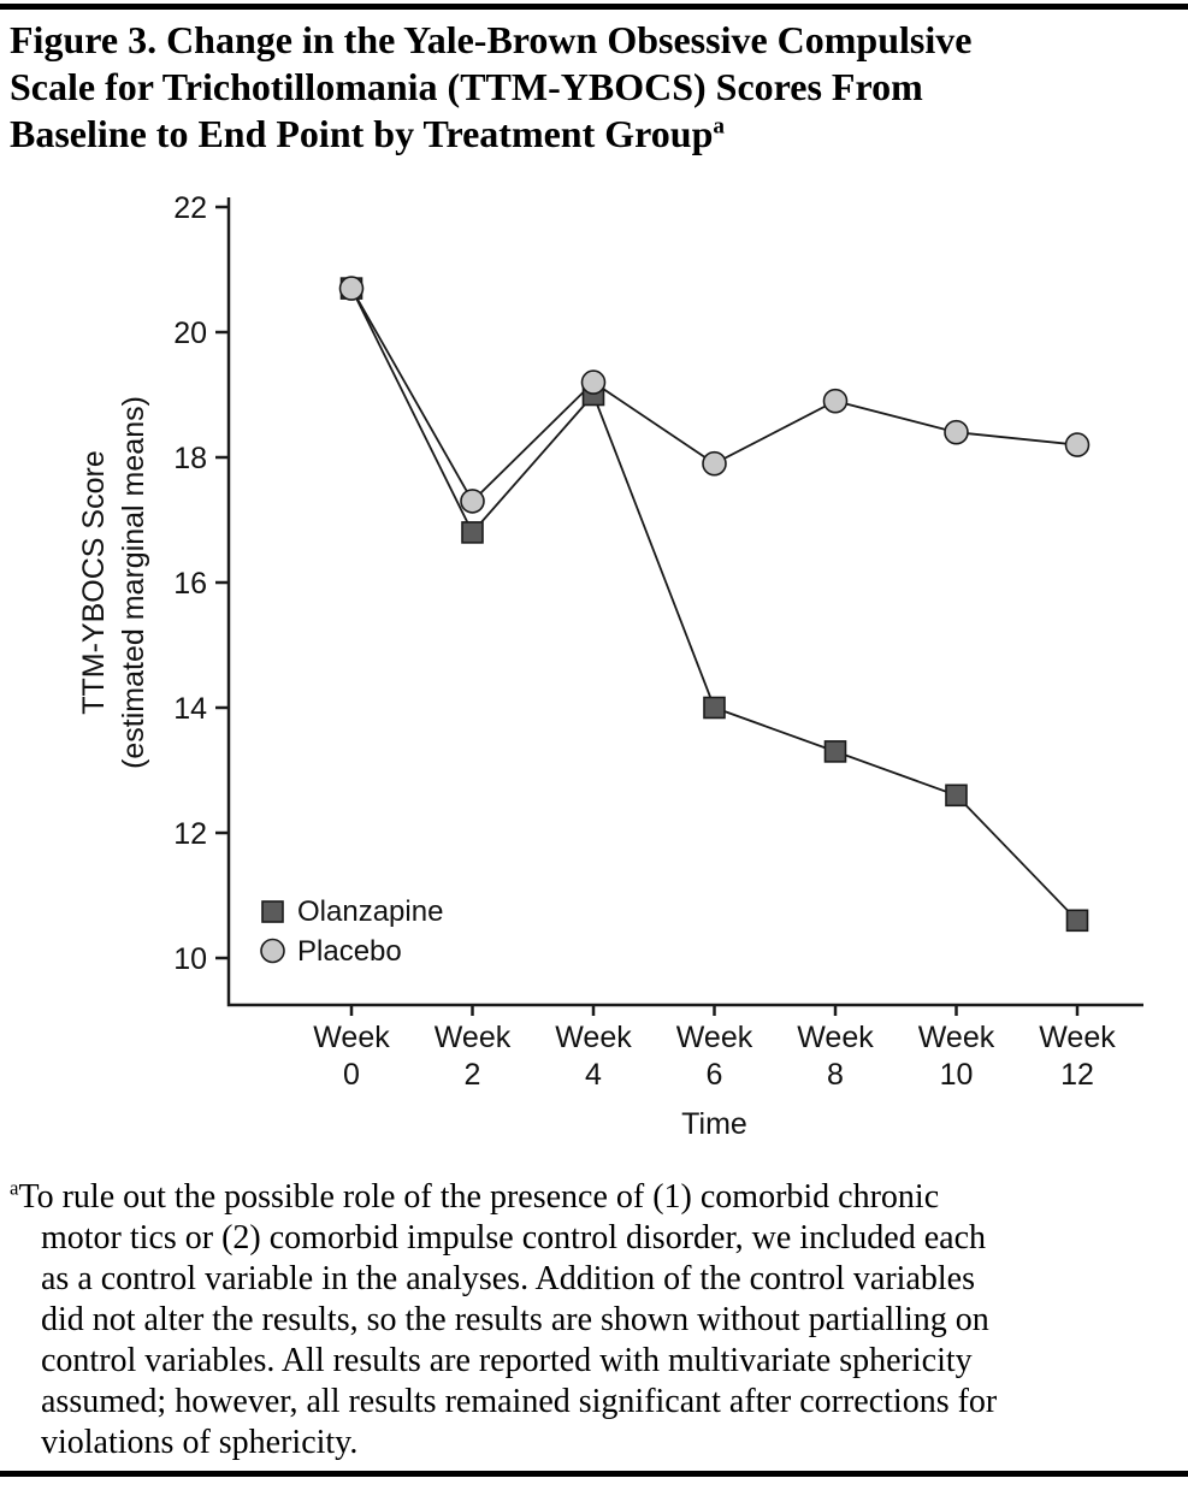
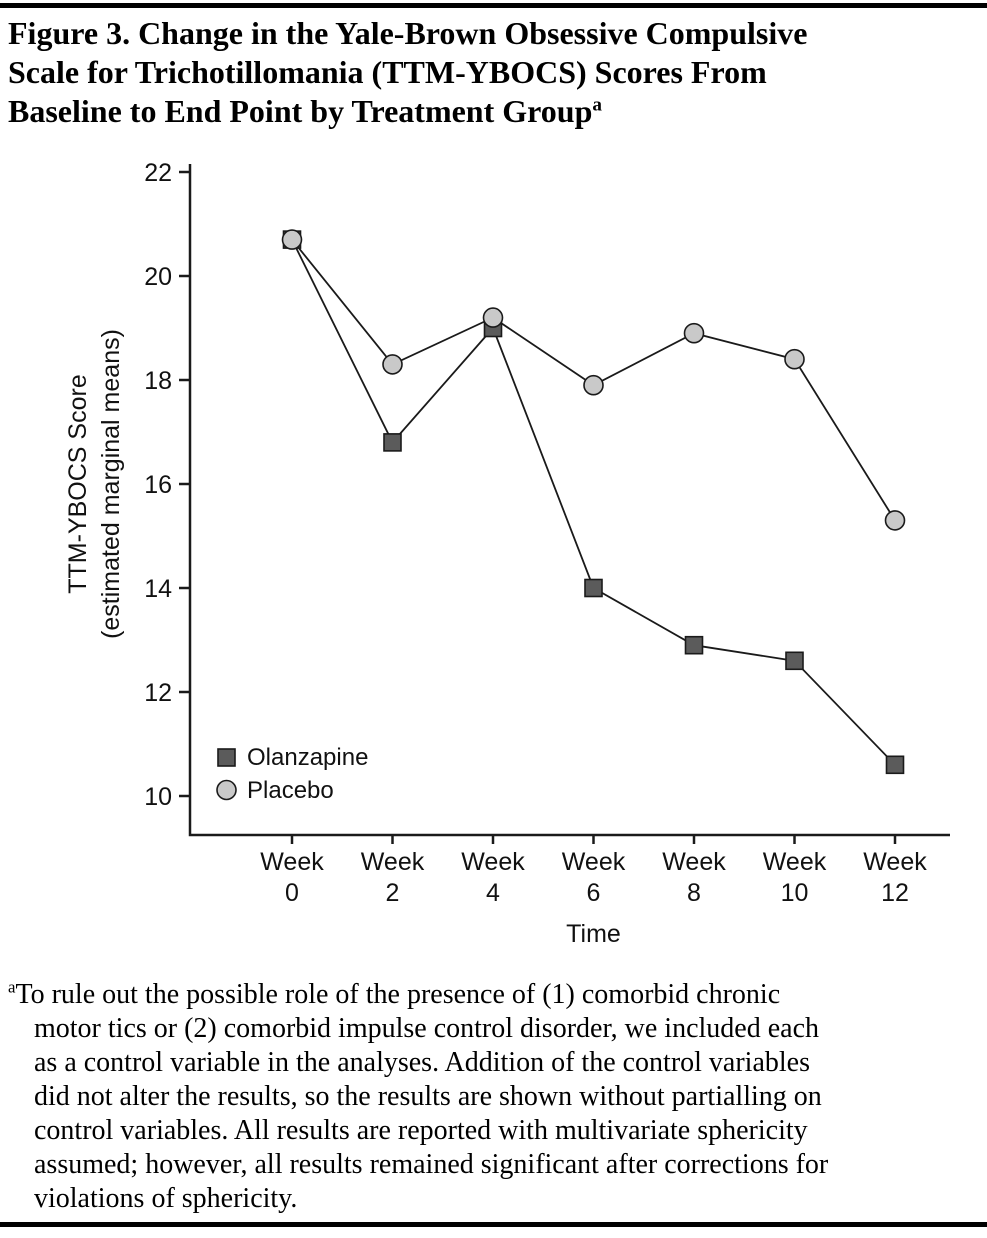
Placebo/Week 2: 17.3 -> 18.3
Olanzapine/Week 8: 13.3 -> 12.9
Placebo/Week 12: 18.2 -> 15.3
